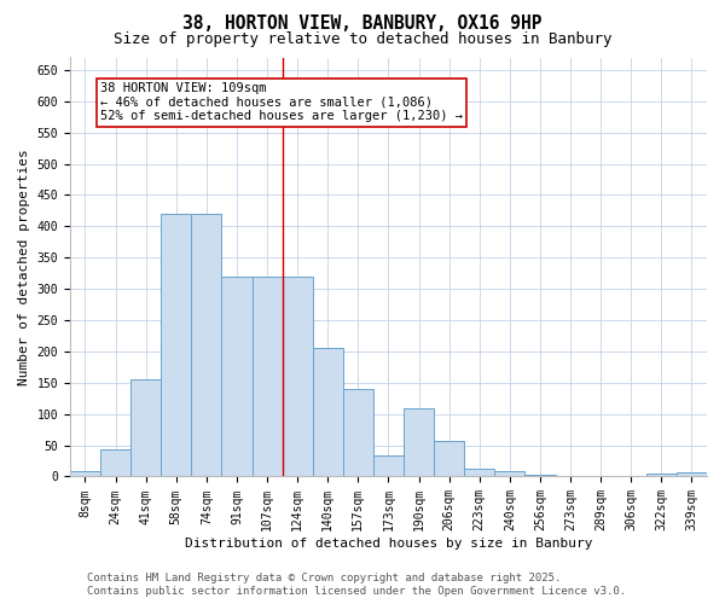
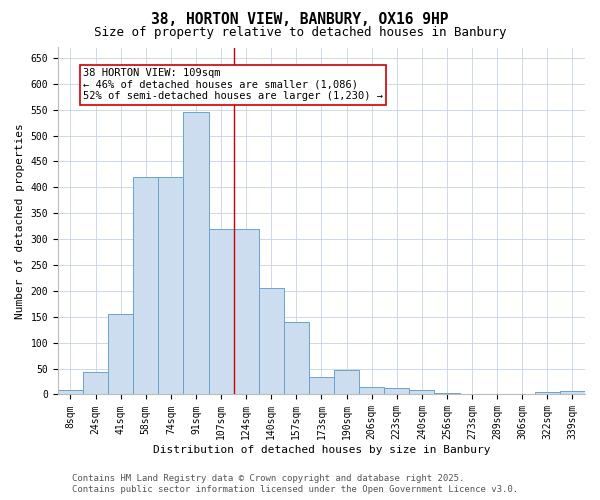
91sqm: 320 -> 545
190sqm: 110 -> 48
206sqm: 56 -> 14
